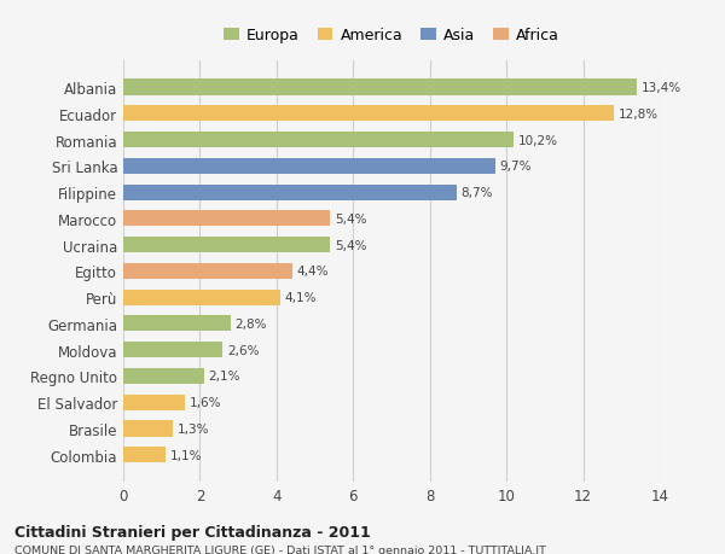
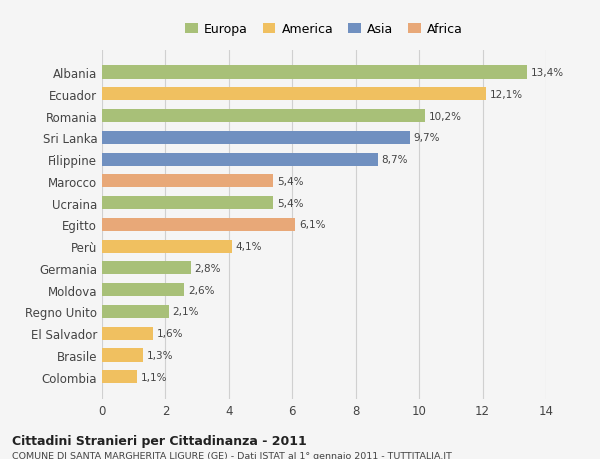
Ecuador: 12,8% -> 12,1%
Egitto: 4,4% -> 6,1%
